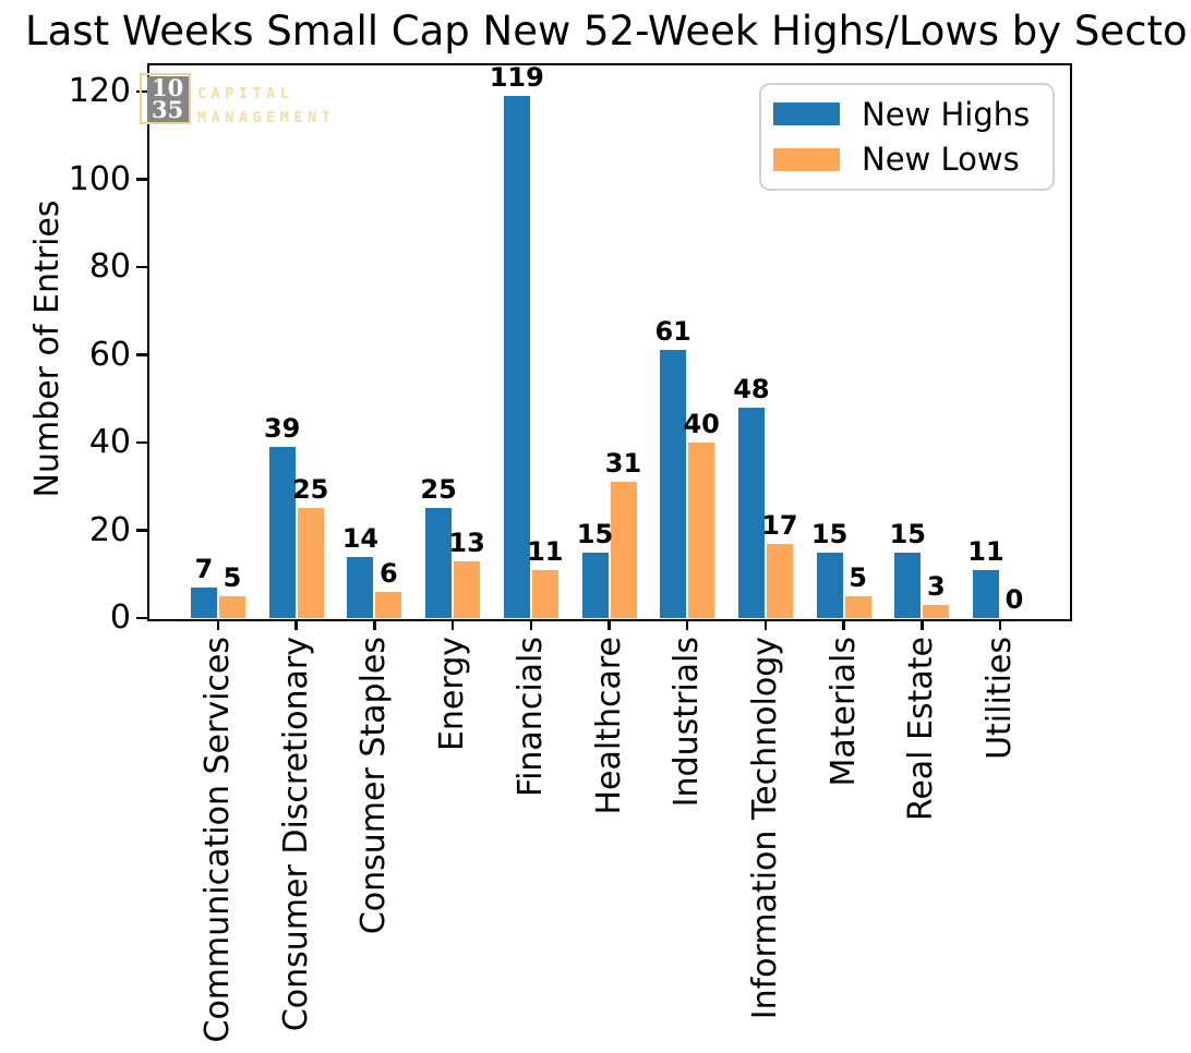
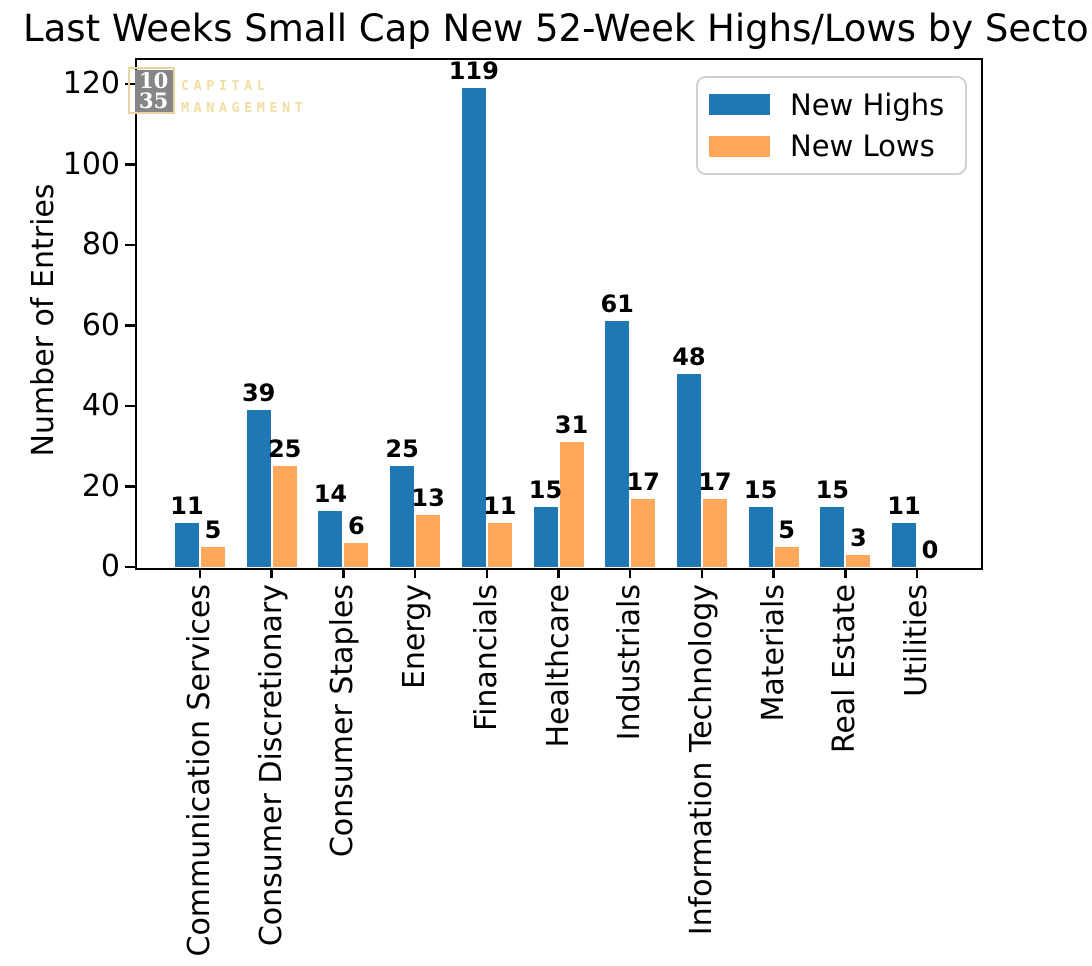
New Highs/Communication Services: 7 -> 11
New Lows/Industrials: 40 -> 17
